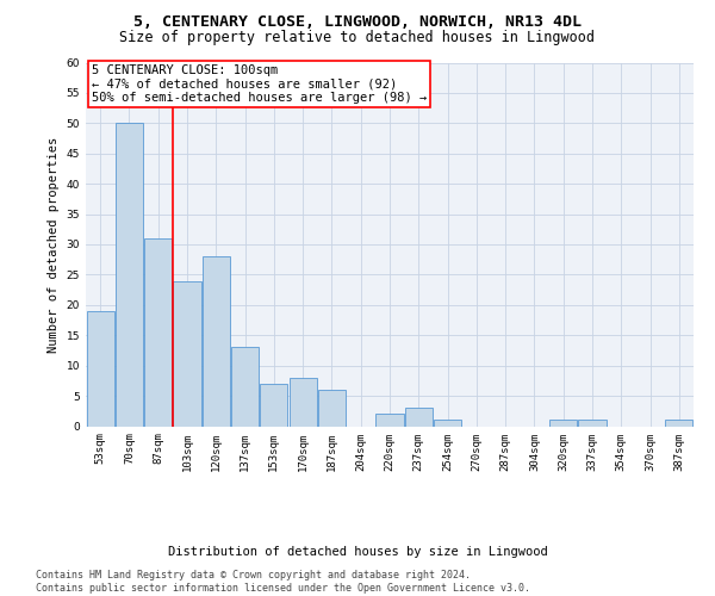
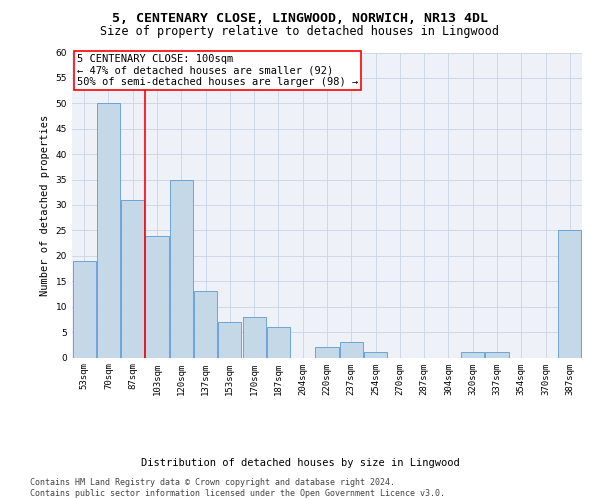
120sqm: 28 -> 35
387sqm: 1 -> 25
